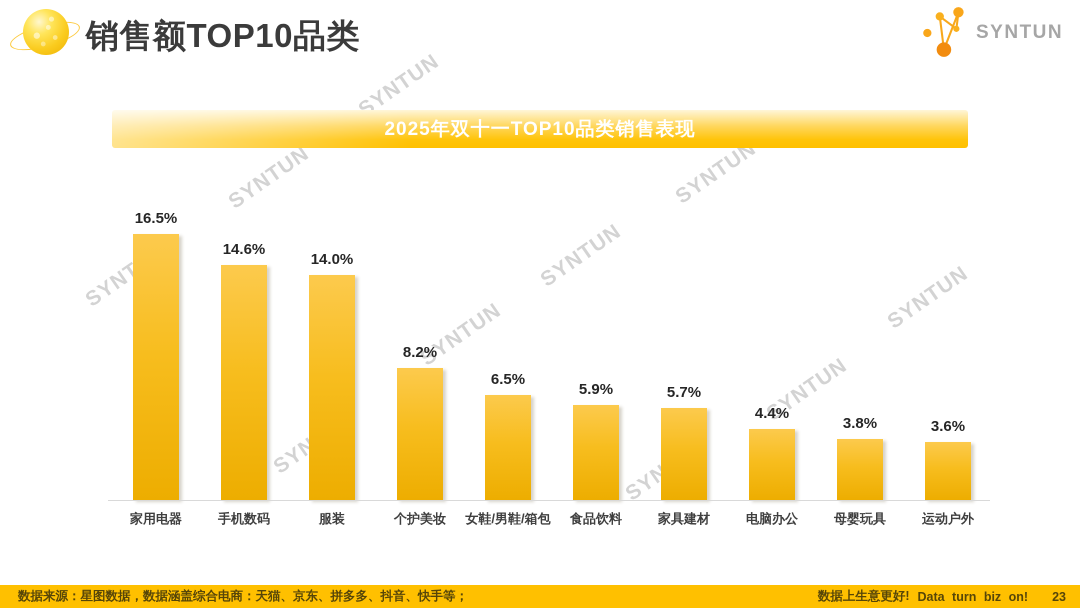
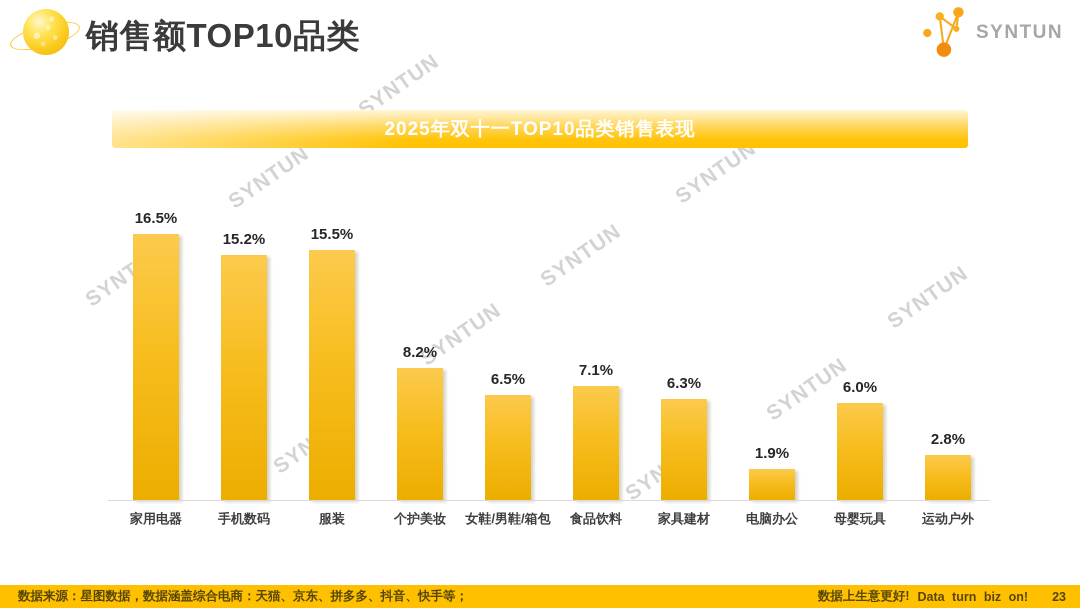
手机数码: 14.6% -> 15.2%
服装: 14.0% -> 15.5%
食品饮料: 5.9% -> 7.1%
家具建材: 5.7% -> 6.3%
电脑办公: 4.4% -> 1.9%
母婴玩具: 3.8% -> 6.0%
运动户外: 3.6% -> 2.8%
